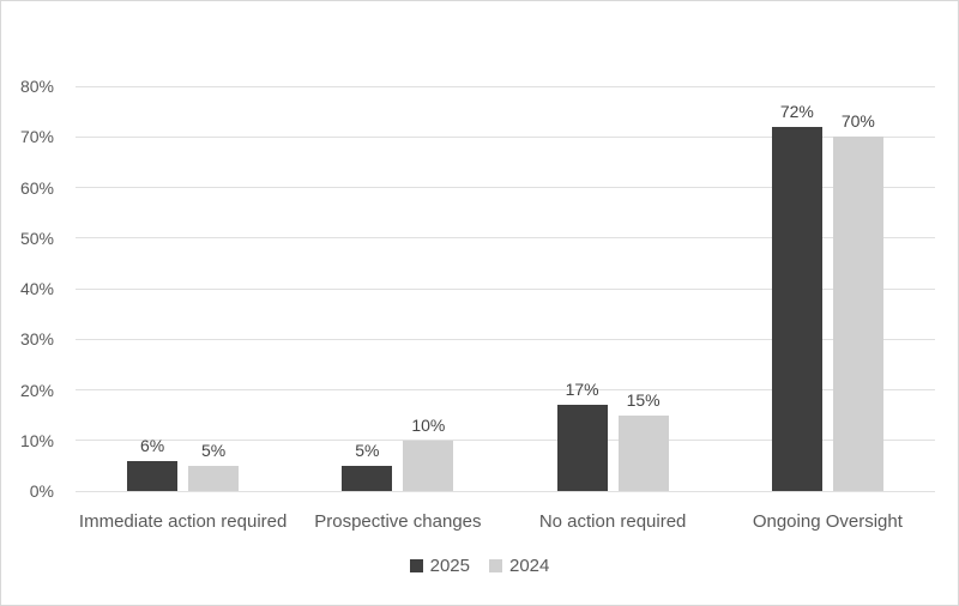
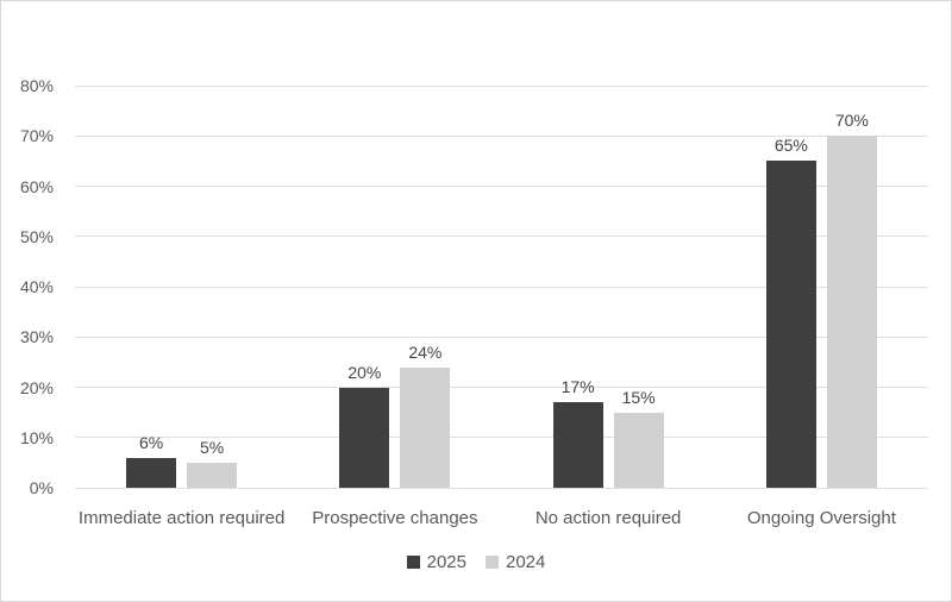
2025/Prospective changes: 5% -> 20%
2024/Prospective changes: 10% -> 24%
2025/Ongoing Oversight: 72% -> 65%
